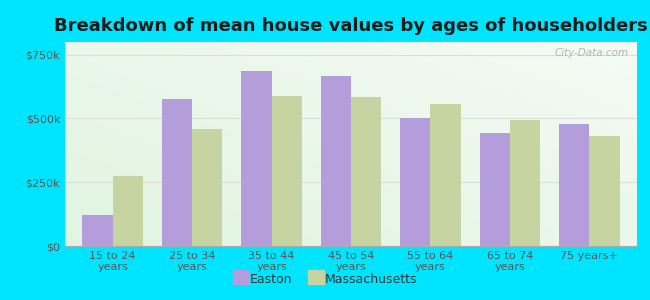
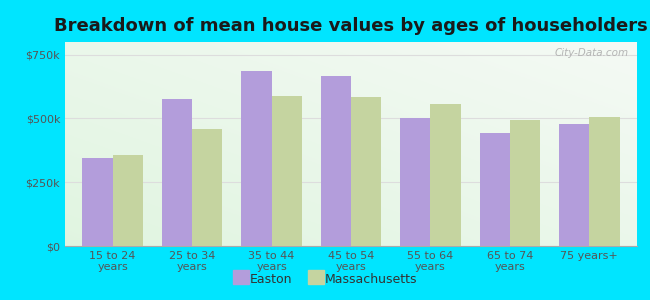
Easton/15 to 24 years: $120k -> $345k
Massachusetts/15 to 24 years: $275k -> $355k
Massachusetts/75 years+: $430k -> $505k
